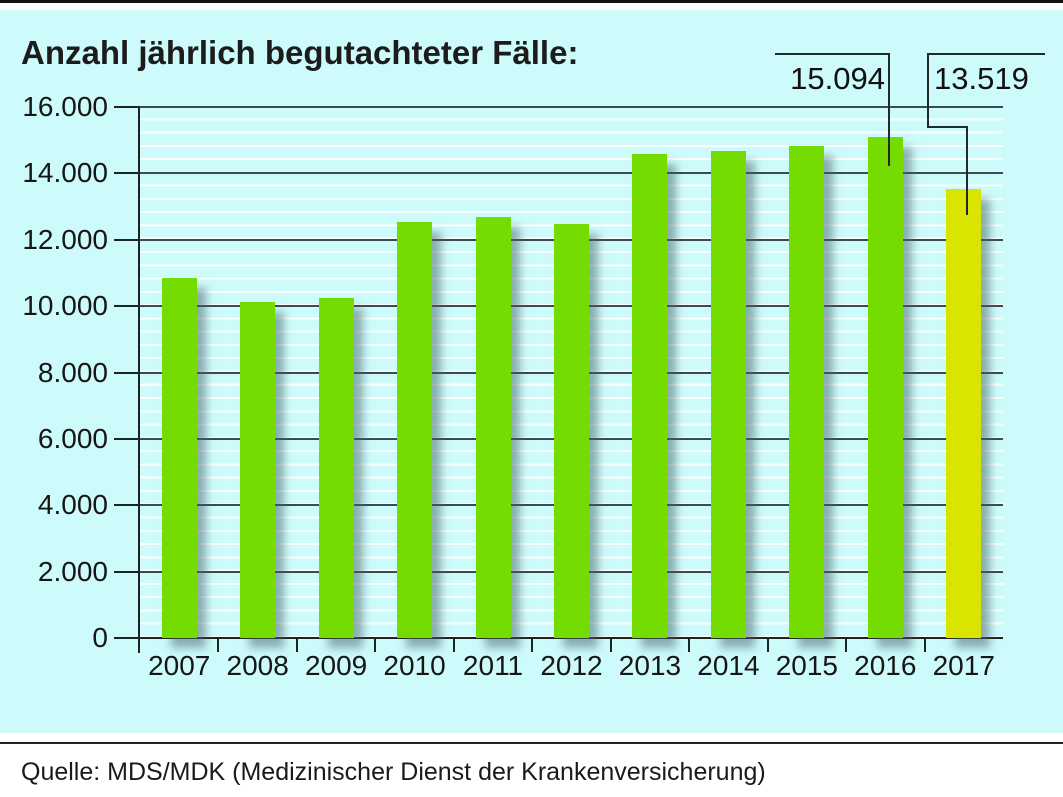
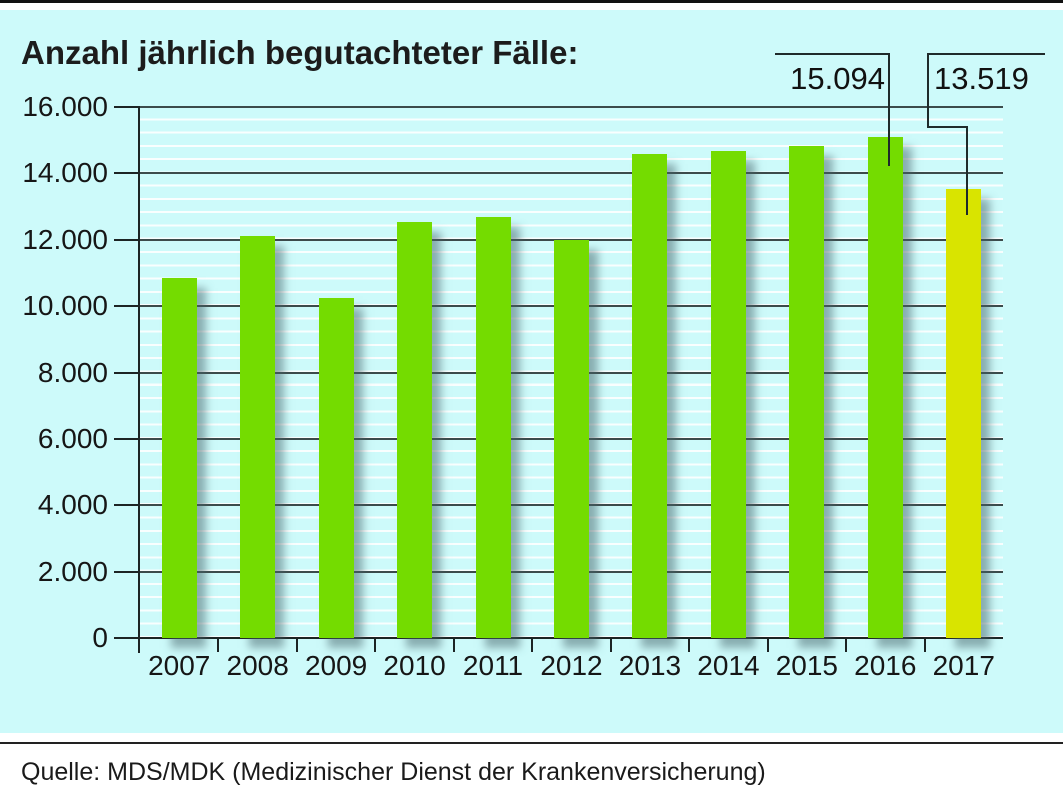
2008: 10100 -> 12100
2012: 12500 -> 12000
